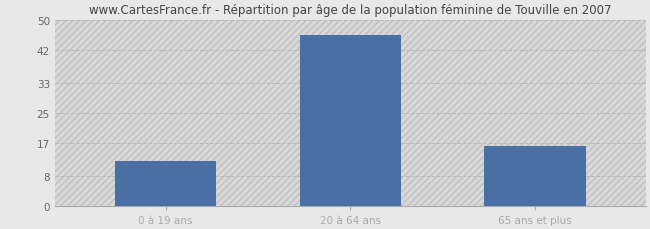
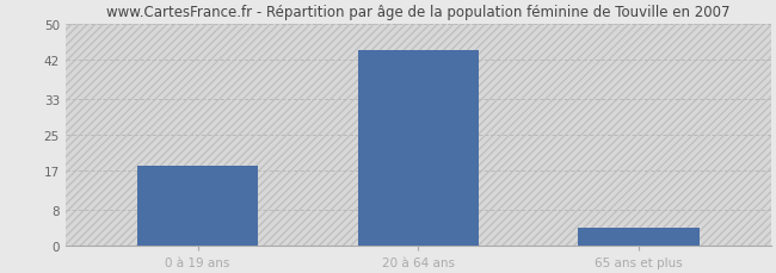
0 à 19 ans: 12 -> 18
20 à 64 ans: 46 -> 44
65 ans et plus: 16 -> 4
